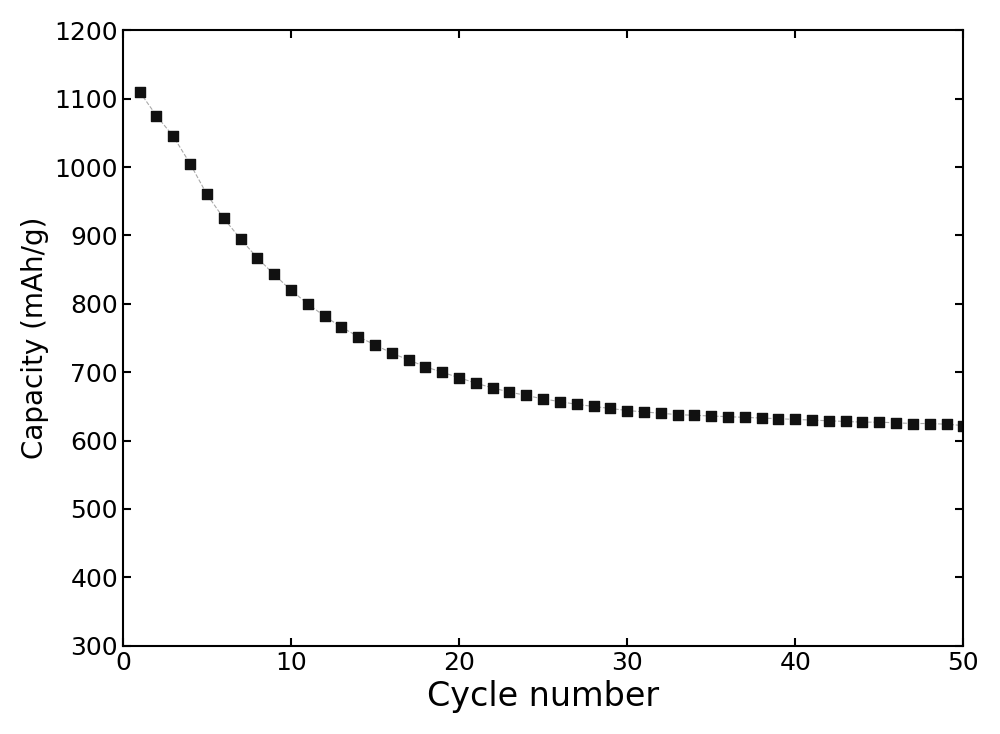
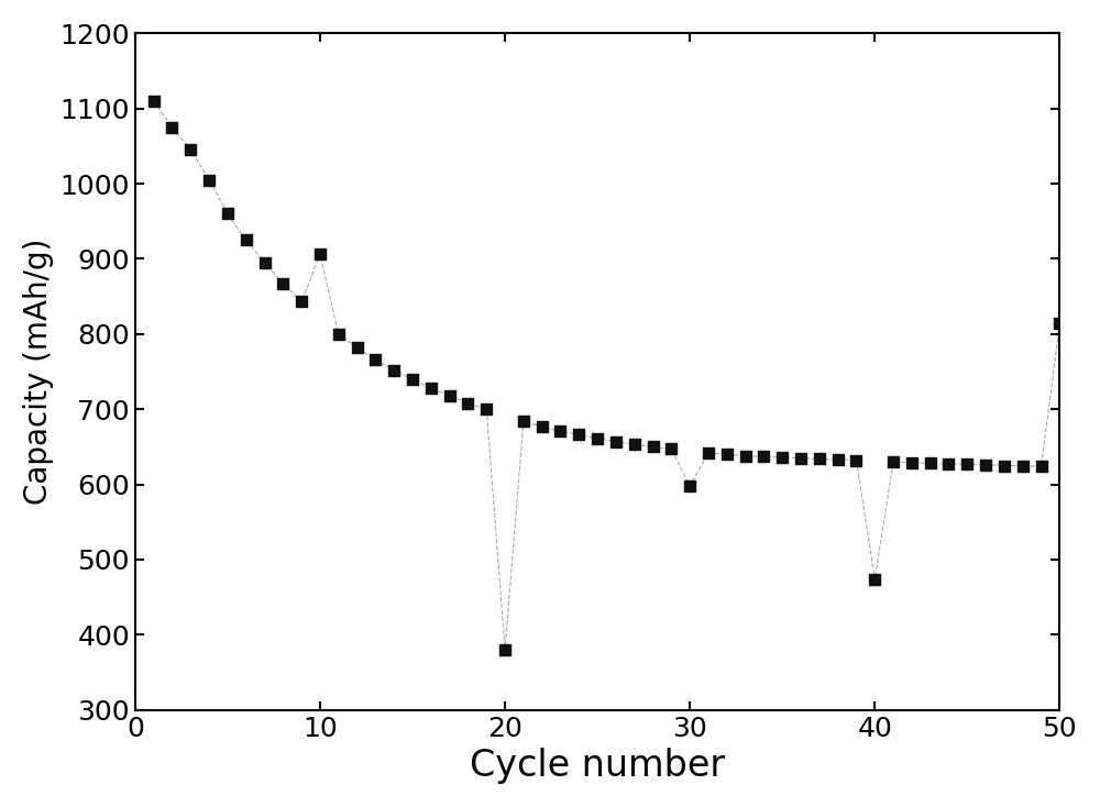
10: 820 -> 906
20: 692 -> 380
30: 644 -> 598
40: 631 -> 474
50: 622 -> 814
